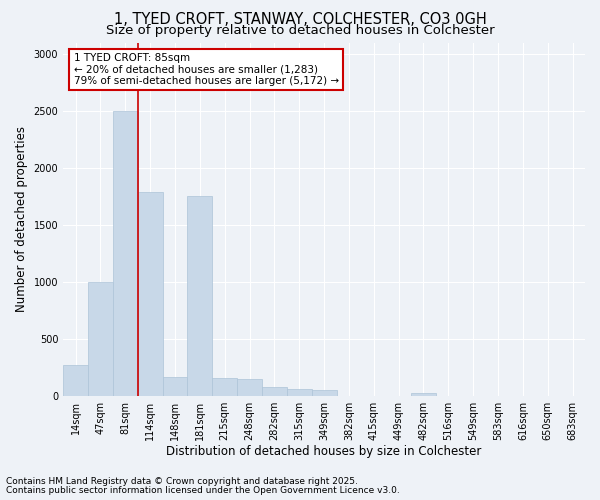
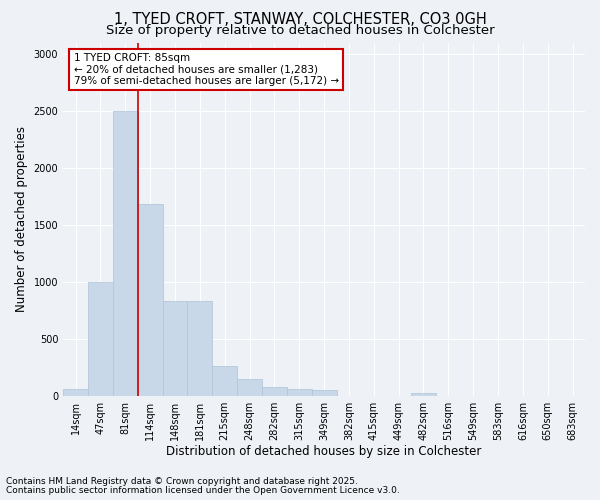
14sqm: 270 -> 60
114sqm: 1790 -> 1680
148sqm: 170 -> 830
181sqm: 1750 -> 830
215sqm: 160 -> 260
